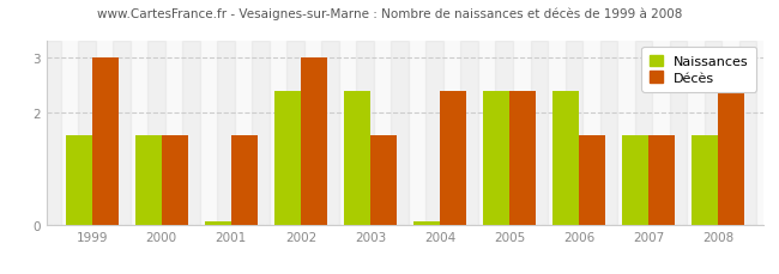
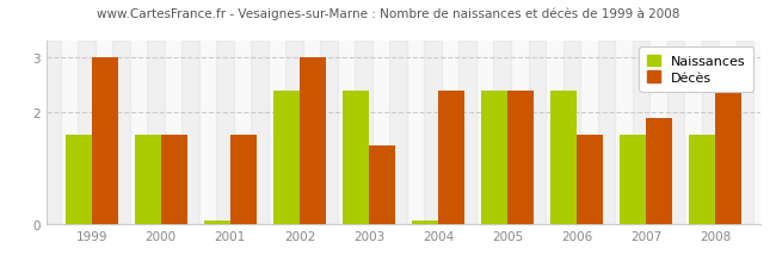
Décès/2003: 1.6 -> 1.4
Décès/2007: 1.6 -> 1.9
